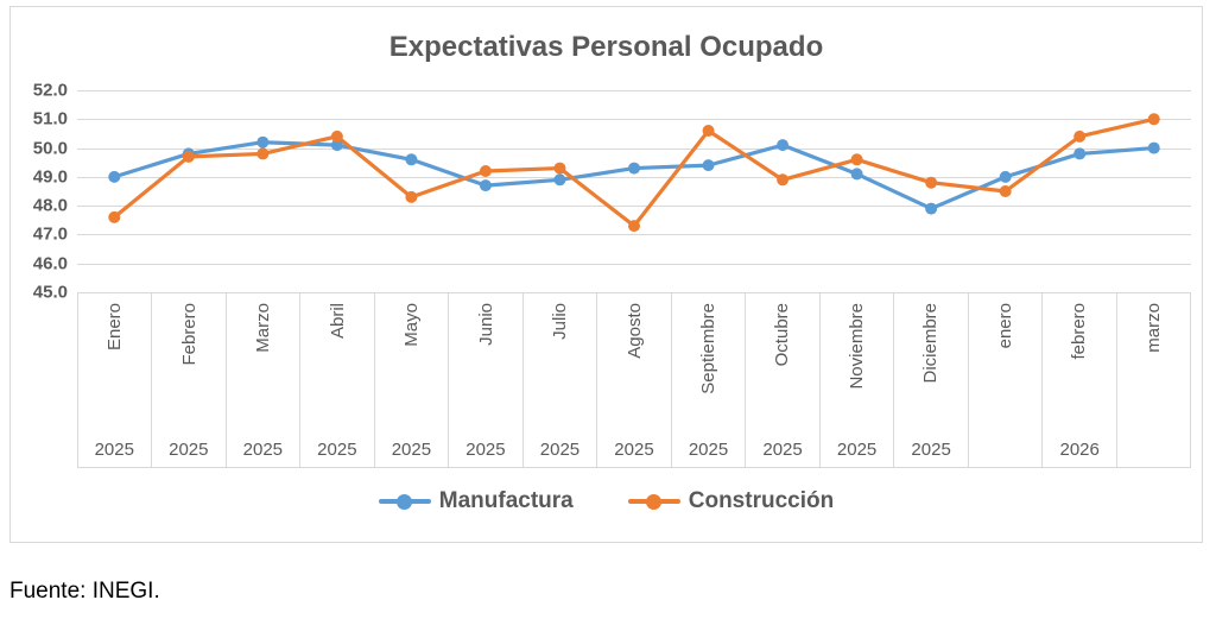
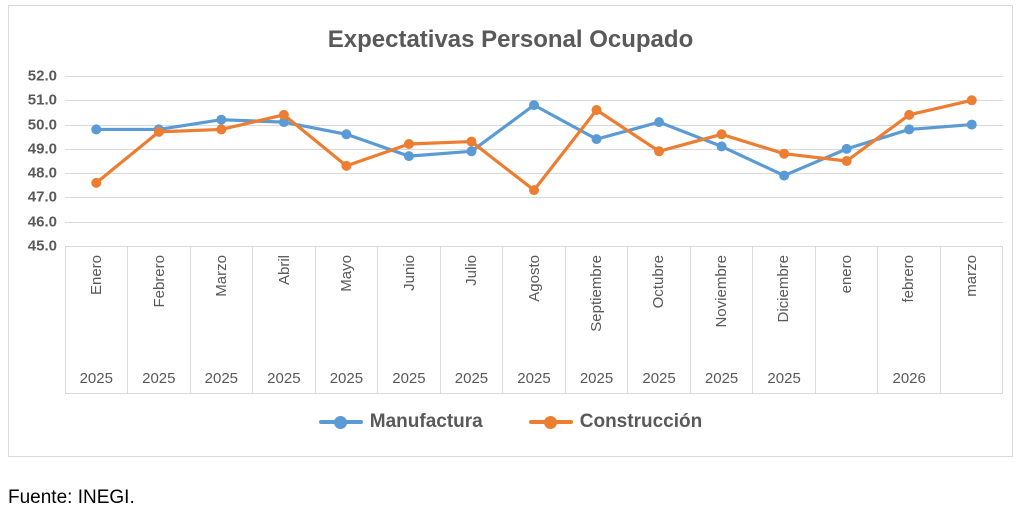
Manufactura/Enero: 49.0 -> 49.8
Manufactura/Agosto: 49.3 -> 50.8
